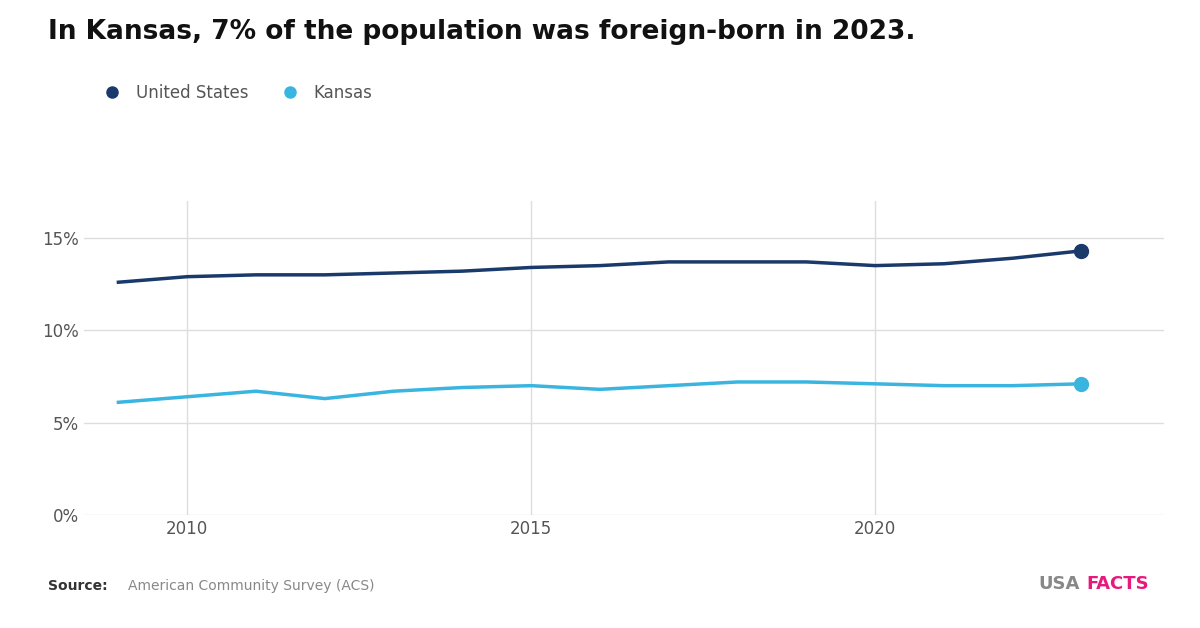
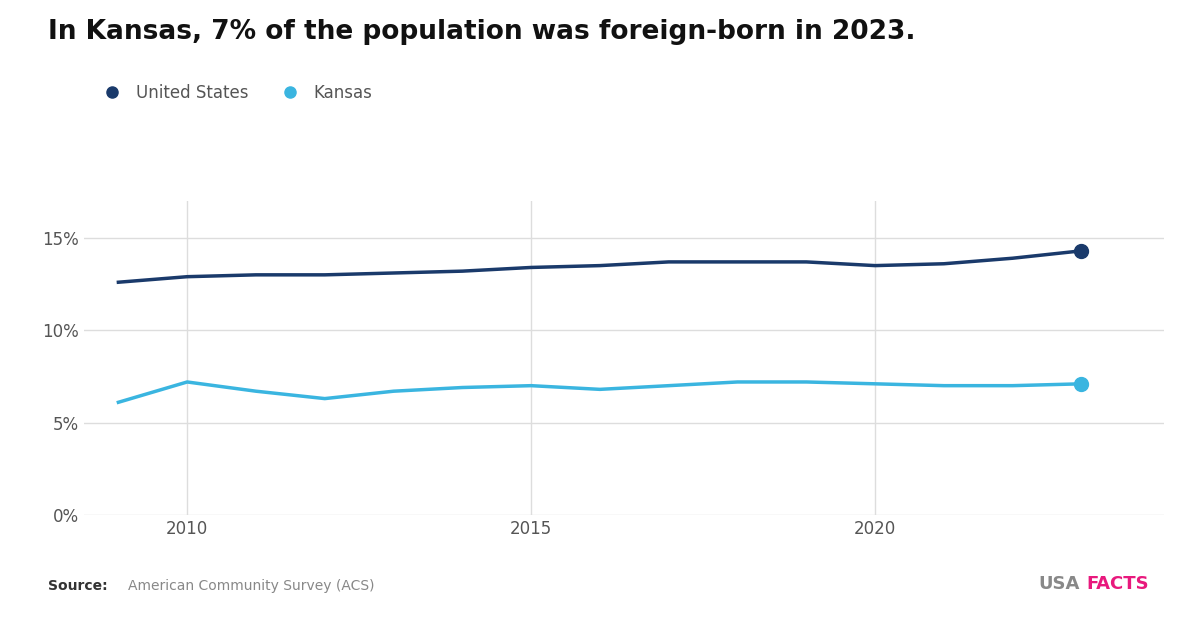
Kansas/2010: 6.4% -> 7.2%
